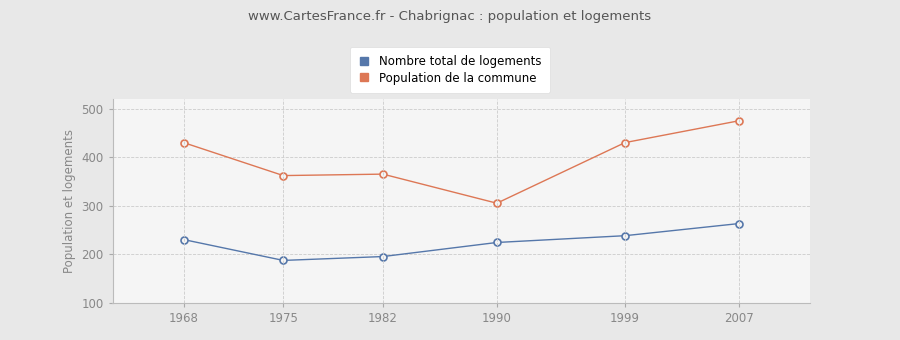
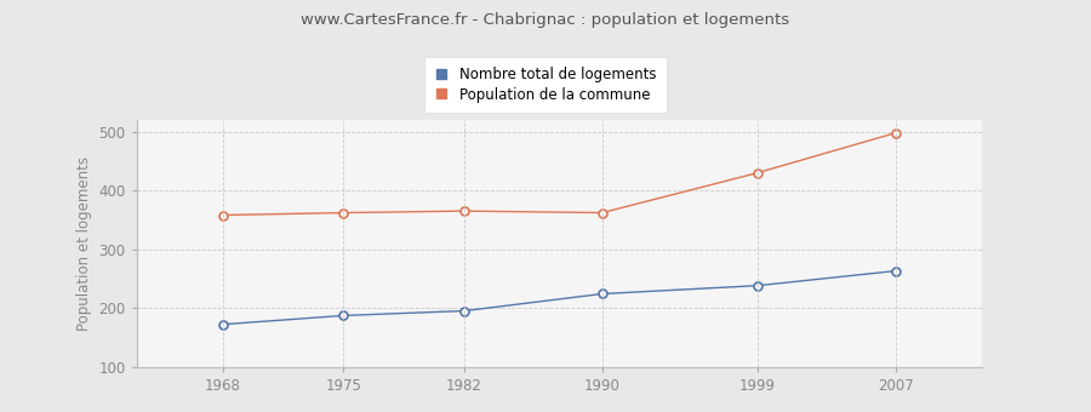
Nombre total de logements/1968: 230 -> 172
Population de la commune/1968: 430 -> 358
Population de la commune/1990: 305 -> 362
Population de la commune/2007: 475 -> 498
